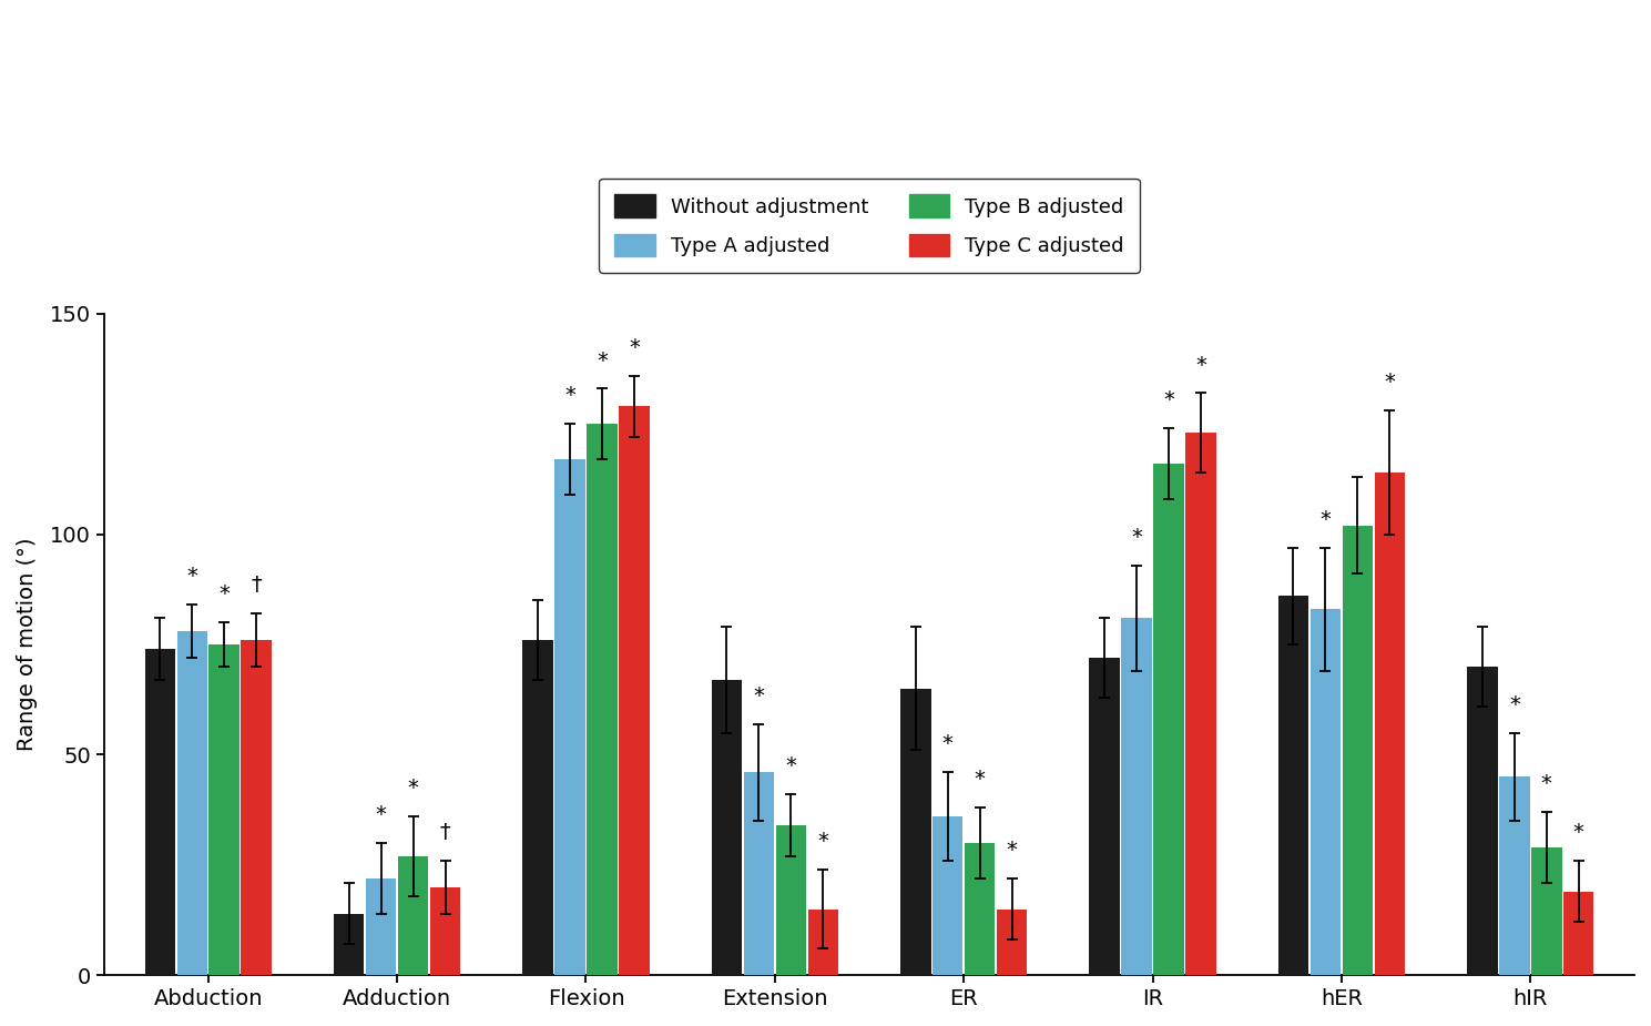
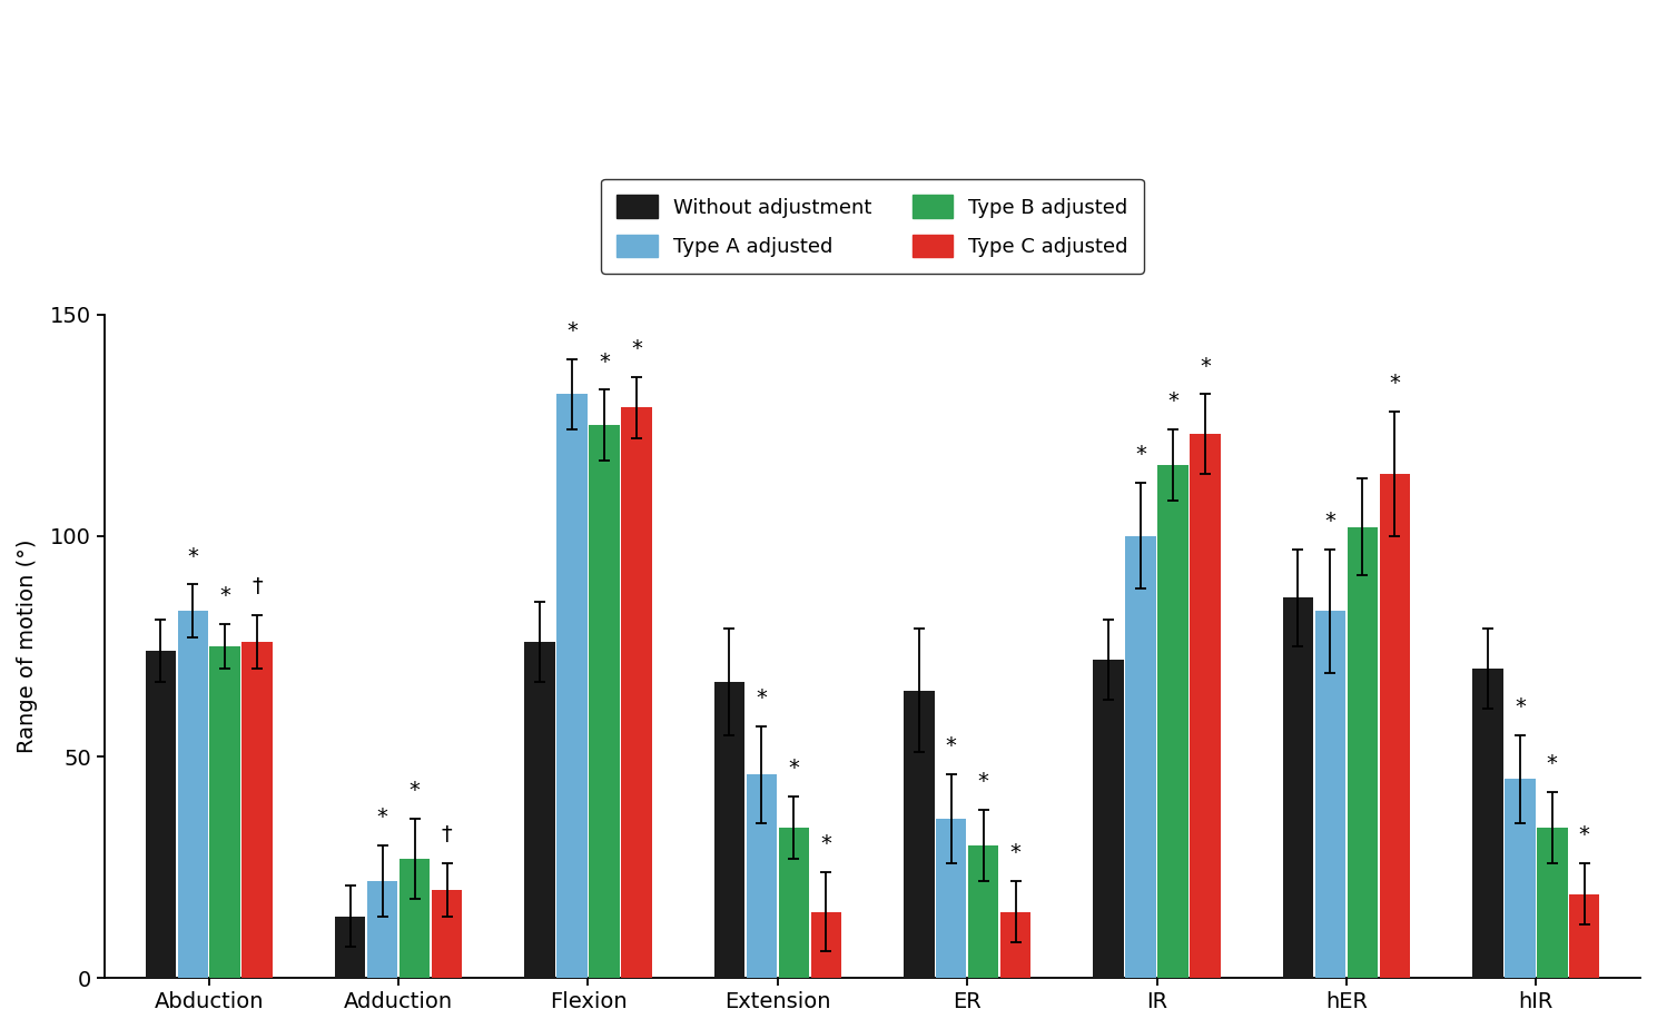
Type A adjusted/Abduction: 78 -> 83
Type A adjusted/Flexion: 117 -> 132
Type A adjusted/IR: 81 -> 100
Type B adjusted/hIR: 29 -> 34
